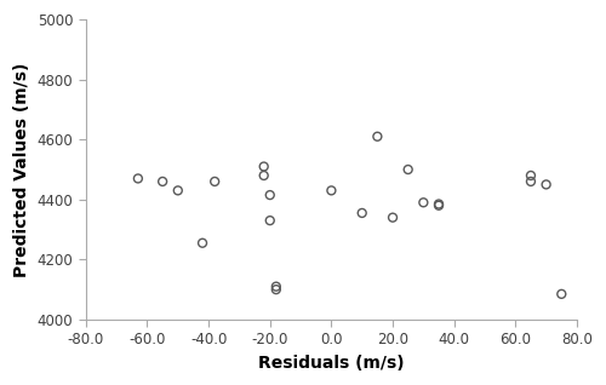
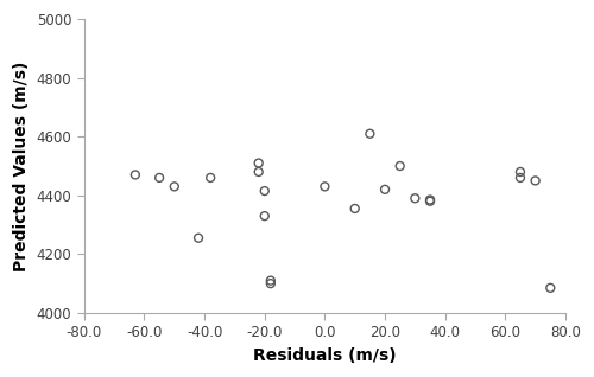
20.0: 4340 -> 4420
